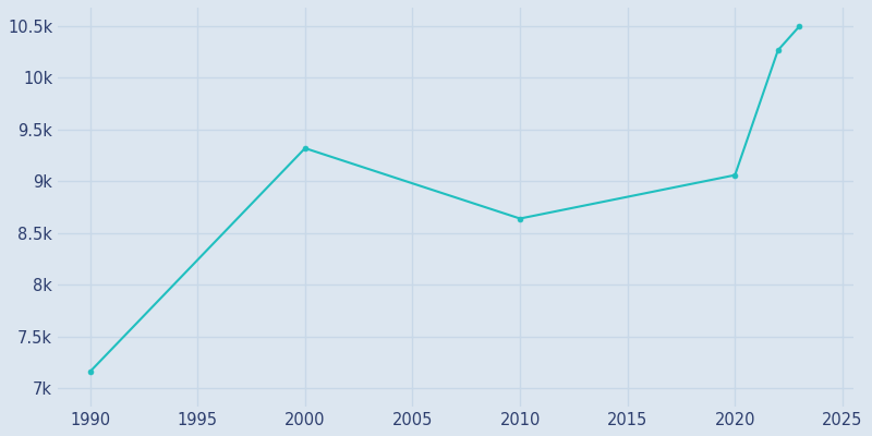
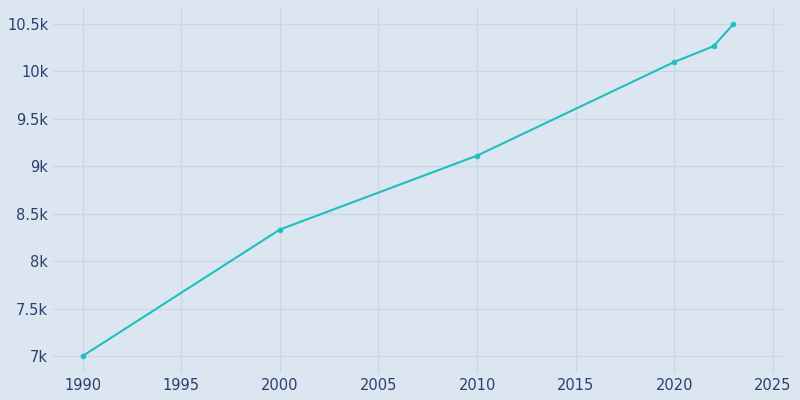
1990: 7.16k -> 7.00k
2000: 9.32k -> 8.33k
2010: 8.64k -> 9.11k
2020: 9.06k -> 10.10k
